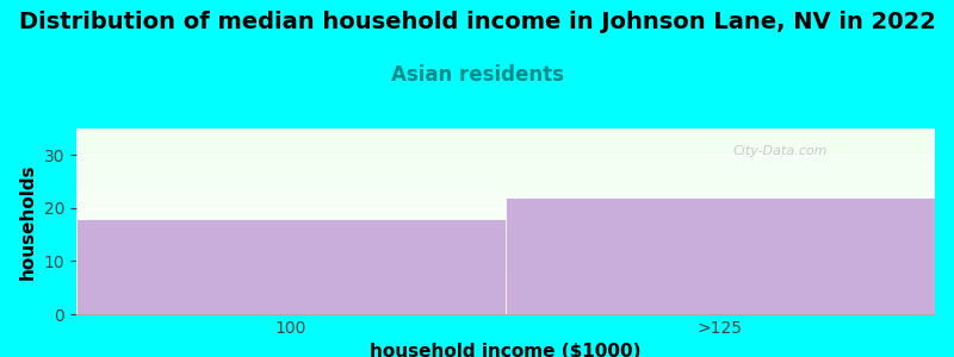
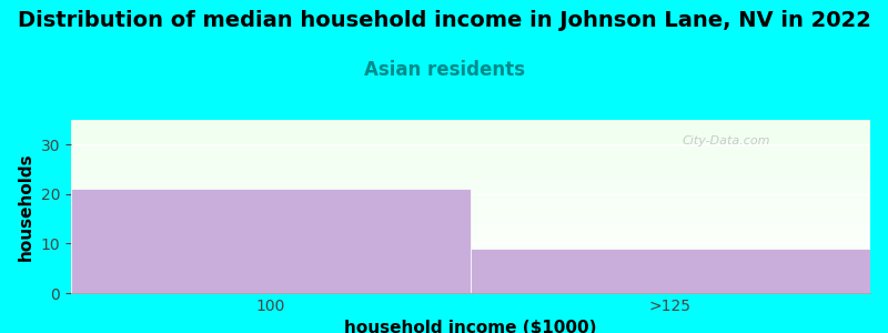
100: 18 -> 21
>125: 22 -> 9
